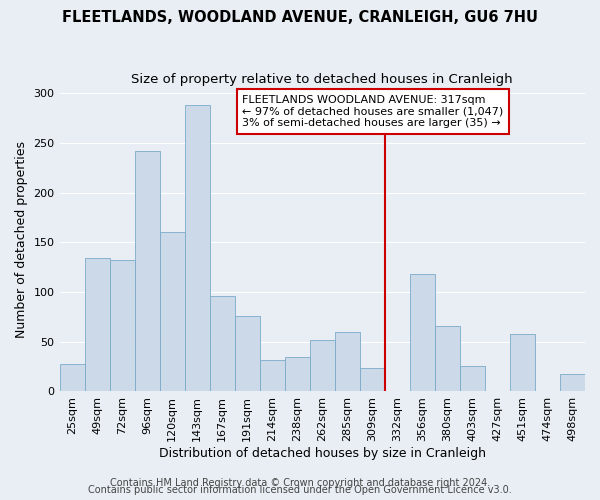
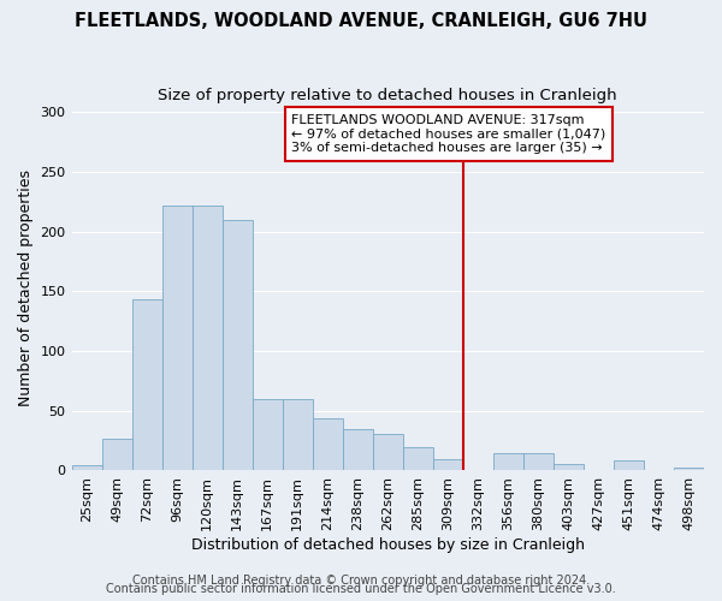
25sqm: 28 -> 4
49sqm: 134 -> 27
72sqm: 132 -> 143
96sqm: 242 -> 222
120sqm: 160 -> 222
143sqm: 288 -> 210
167sqm: 96 -> 60
191sqm: 76 -> 60
214sqm: 32 -> 44
262sqm: 52 -> 31
285sqm: 60 -> 20
309sqm: 24 -> 10
356sqm: 118 -> 15
380sqm: 66 -> 15
403sqm: 26 -> 5
451sqm: 58 -> 9
498sqm: 18 -> 2
